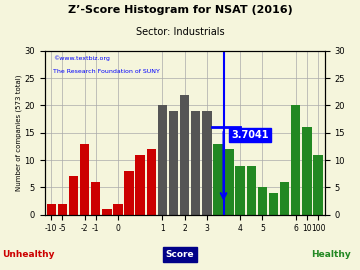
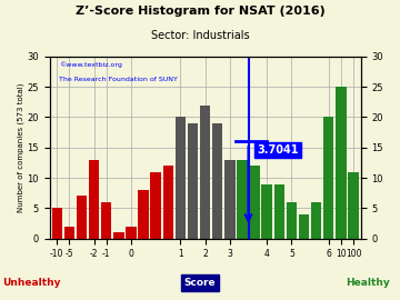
-10: 2 -> 5
3: 19 -> 13
5: 5 -> 6
10: 16 -> 25
